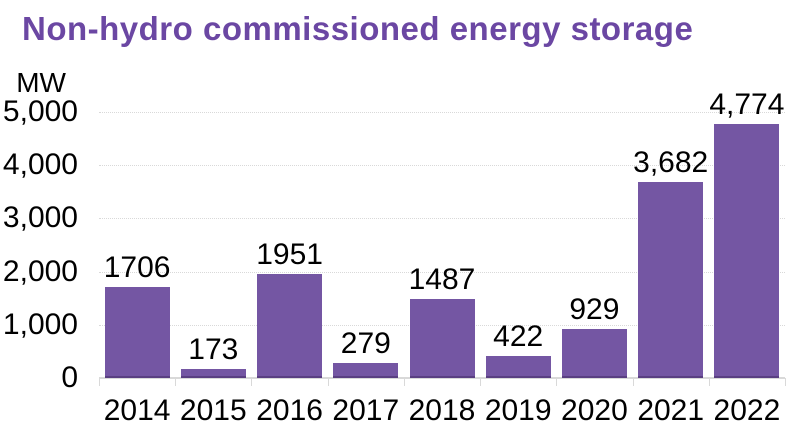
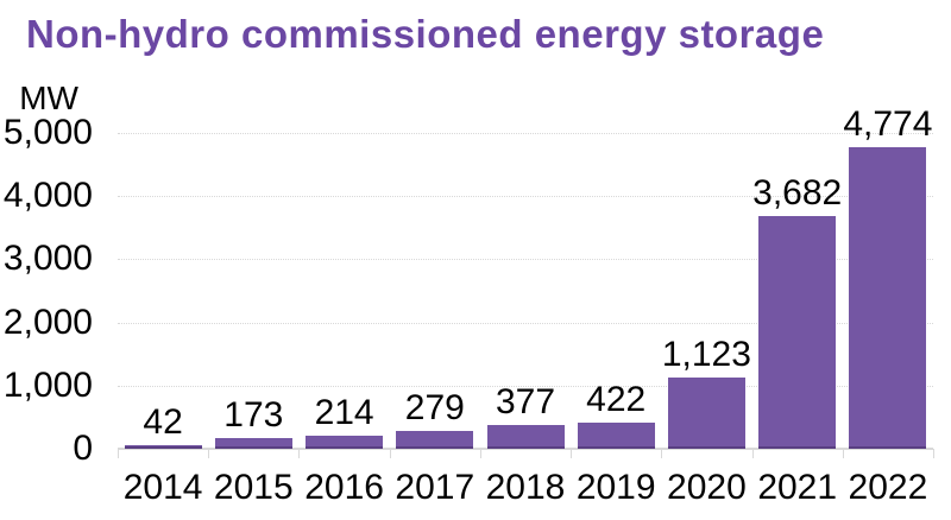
2014: 1706 -> 42
2016: 1951 -> 214
2018: 1487 -> 377
2020: 929 -> 1,123
